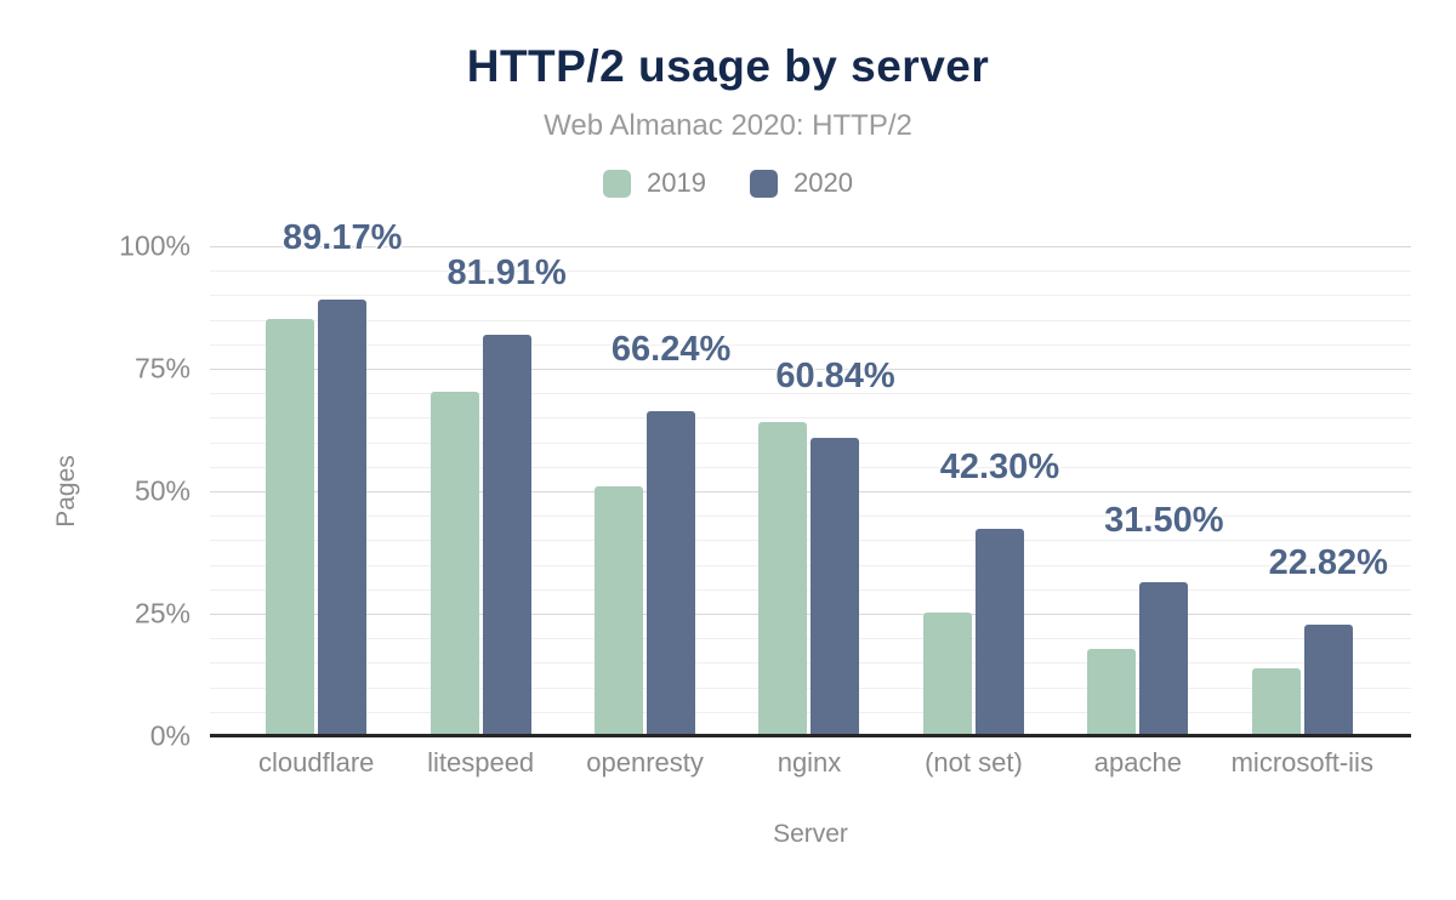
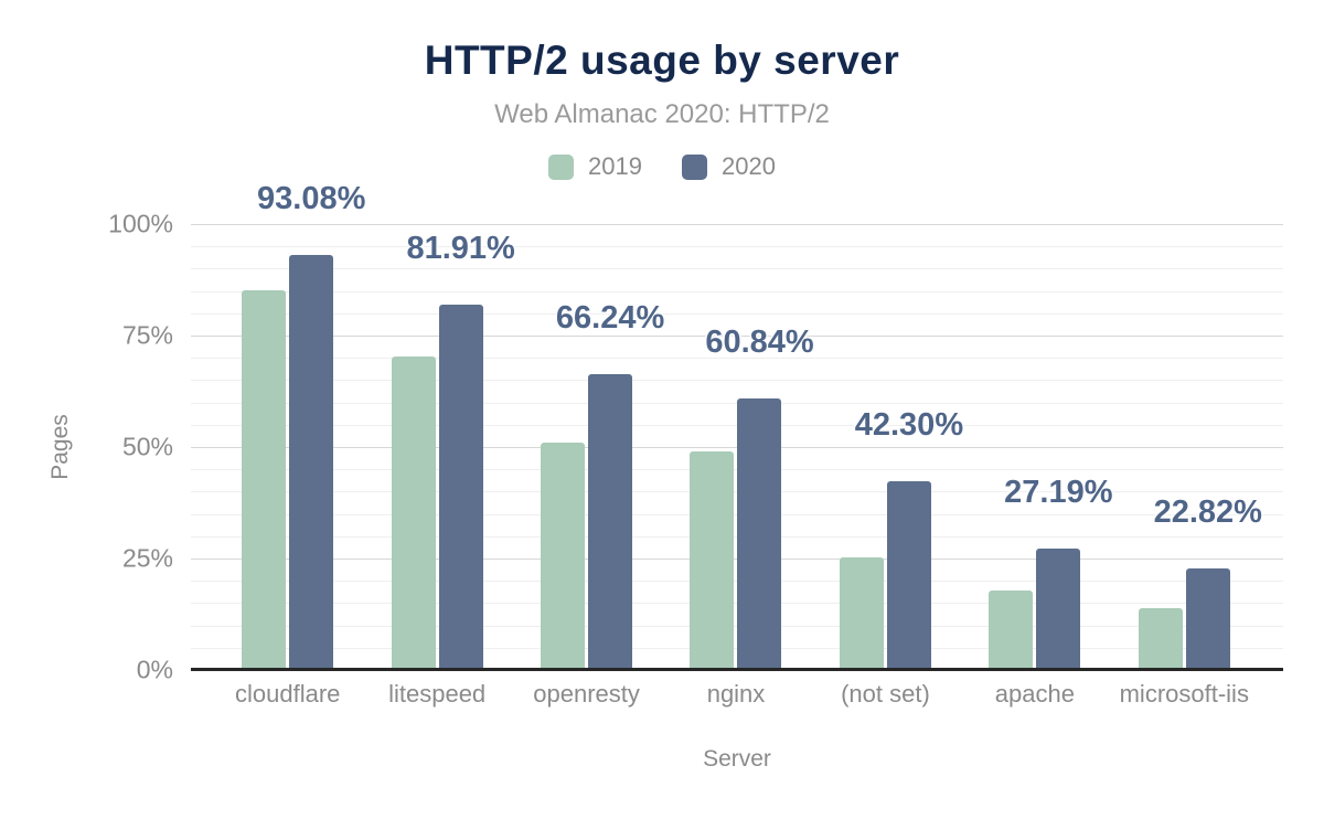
2020/cloudflare: 89.17% -> 93.08%
2019/nginx: 64% -> 49%
2020/apache: 31.50% -> 27.19%
